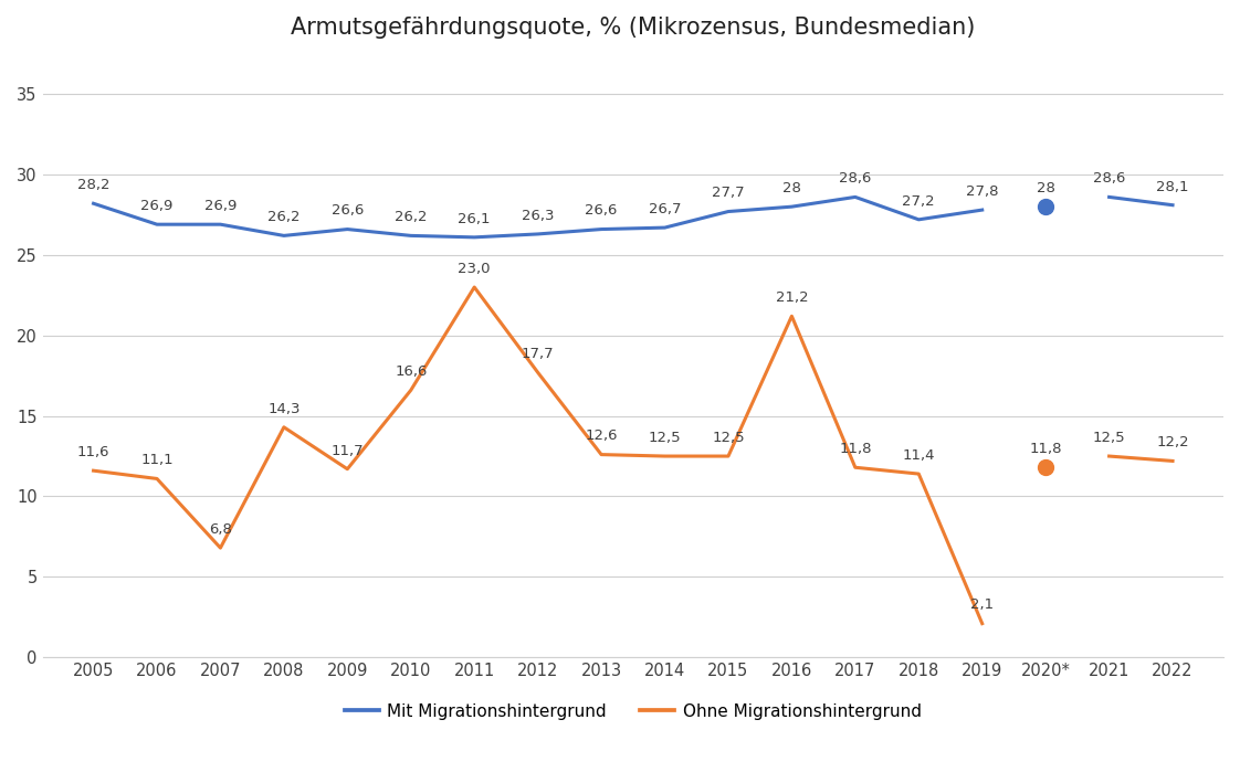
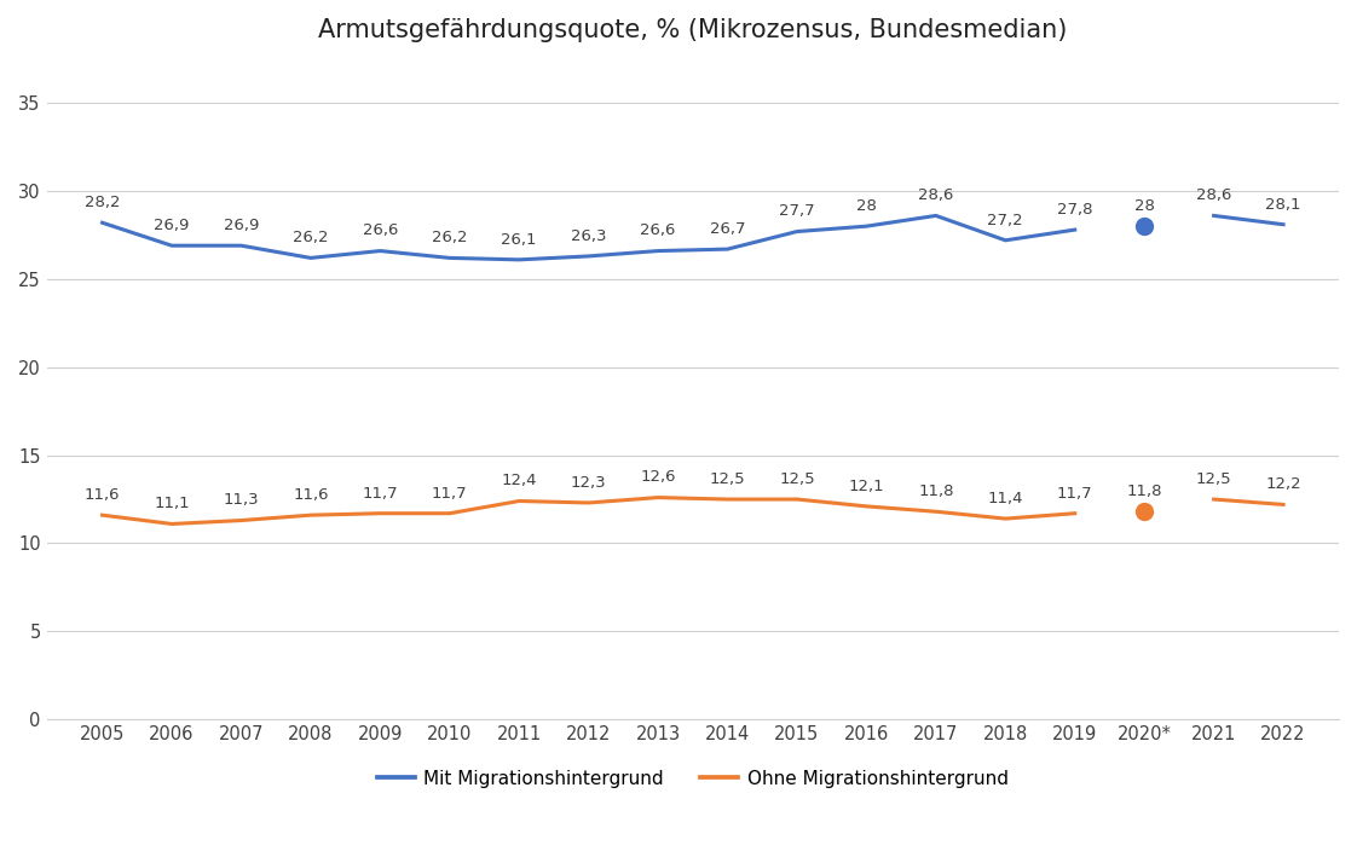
Ohne Migrationshintergrund/2007: 6,8 -> 11,3
Ohne Migrationshintergrund/2008: 14,3 -> 11,6
Ohne Migrationshintergrund/2010: 16,6 -> 11,7
Ohne Migrationshintergrund/2011: 23,0 -> 12,4
Ohne Migrationshintergrund/2012: 17,7 -> 12,3
Ohne Migrationshintergrund/2016: 21,2 -> 12,1
Ohne Migrationshintergrund/2019: 2,1 -> 11,7
